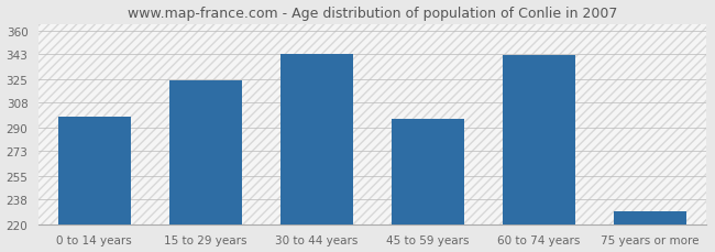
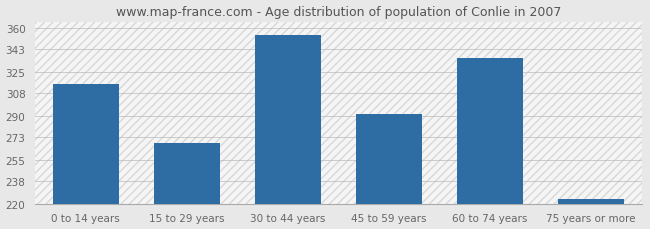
0 to 14 years: 298 -> 315
15 to 29 years: 324 -> 268
30 to 44 years: 343 -> 354
45 to 59 years: 296 -> 291
60 to 74 years: 342 -> 336
75 years or more: 229 -> 224
